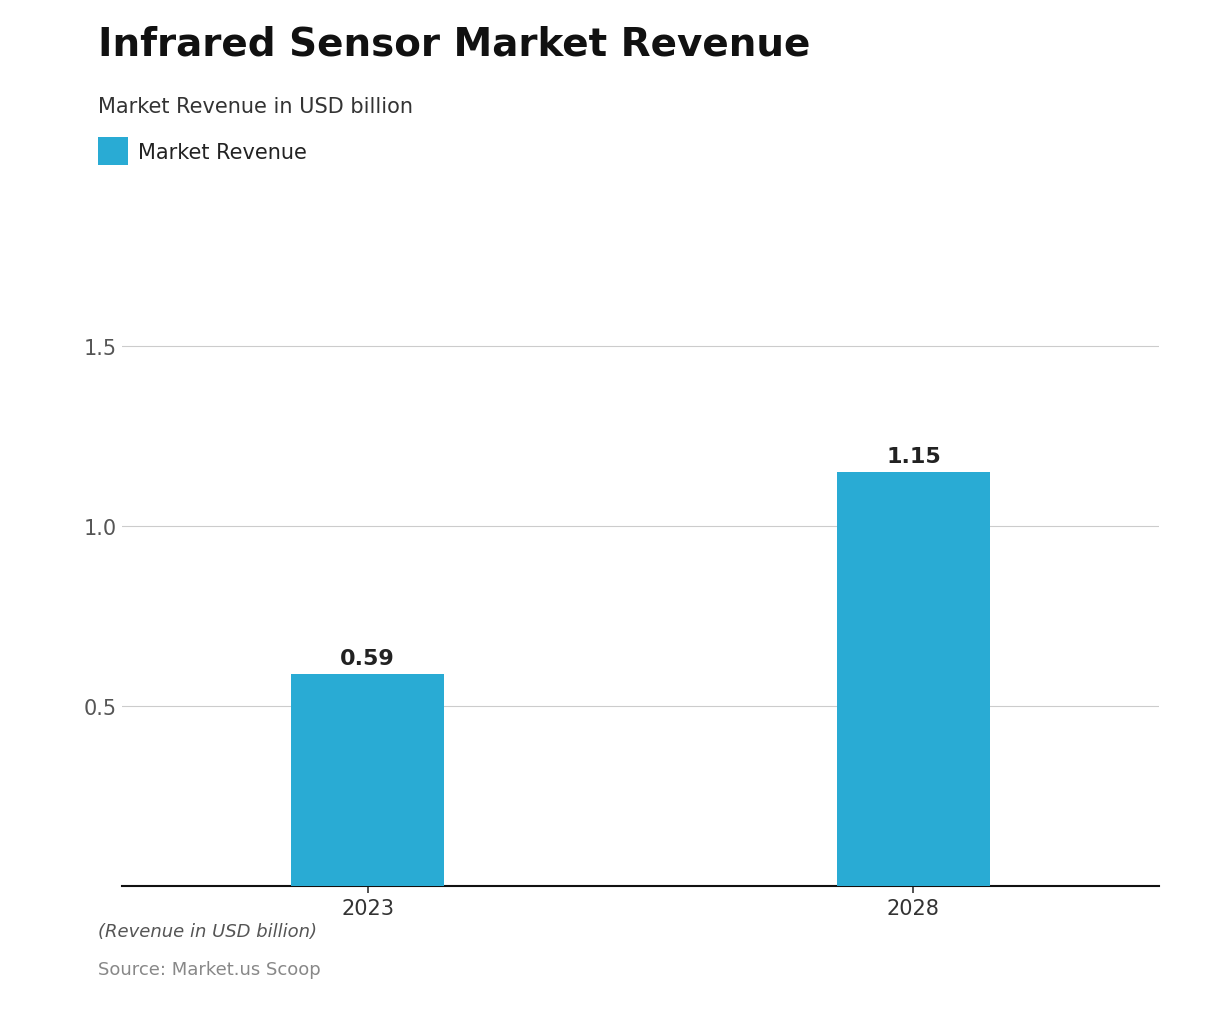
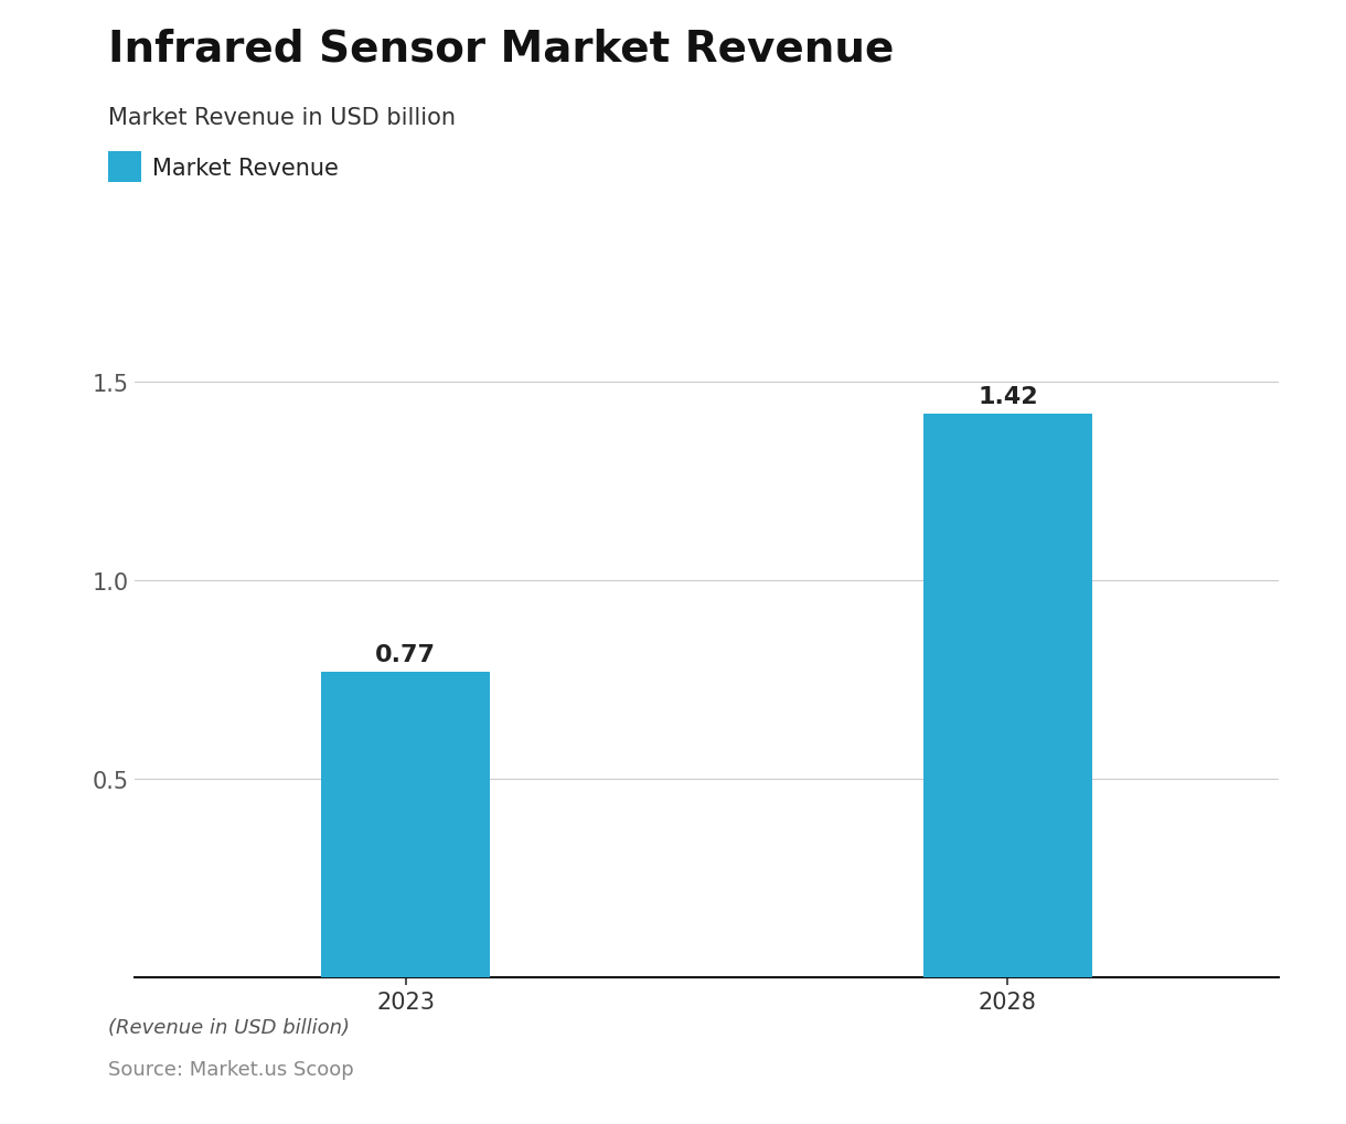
2023: 0.59 -> 0.77
2028: 1.15 -> 1.42
